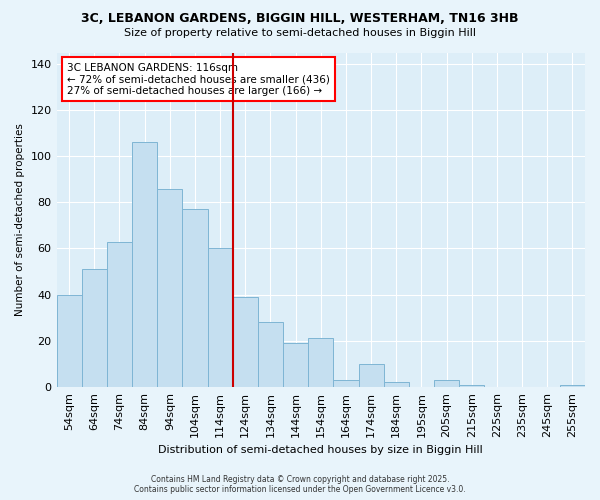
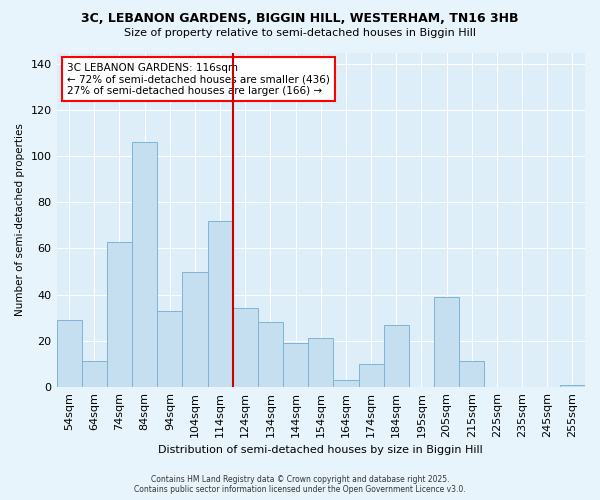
54sqm: 40 -> 29
64sqm: 51 -> 11
94sqm: 86 -> 33
104sqm: 77 -> 50
114sqm: 60 -> 72
124sqm: 39 -> 34
184sqm: 2 -> 27
205sqm: 3 -> 39
215sqm: 1 -> 11
